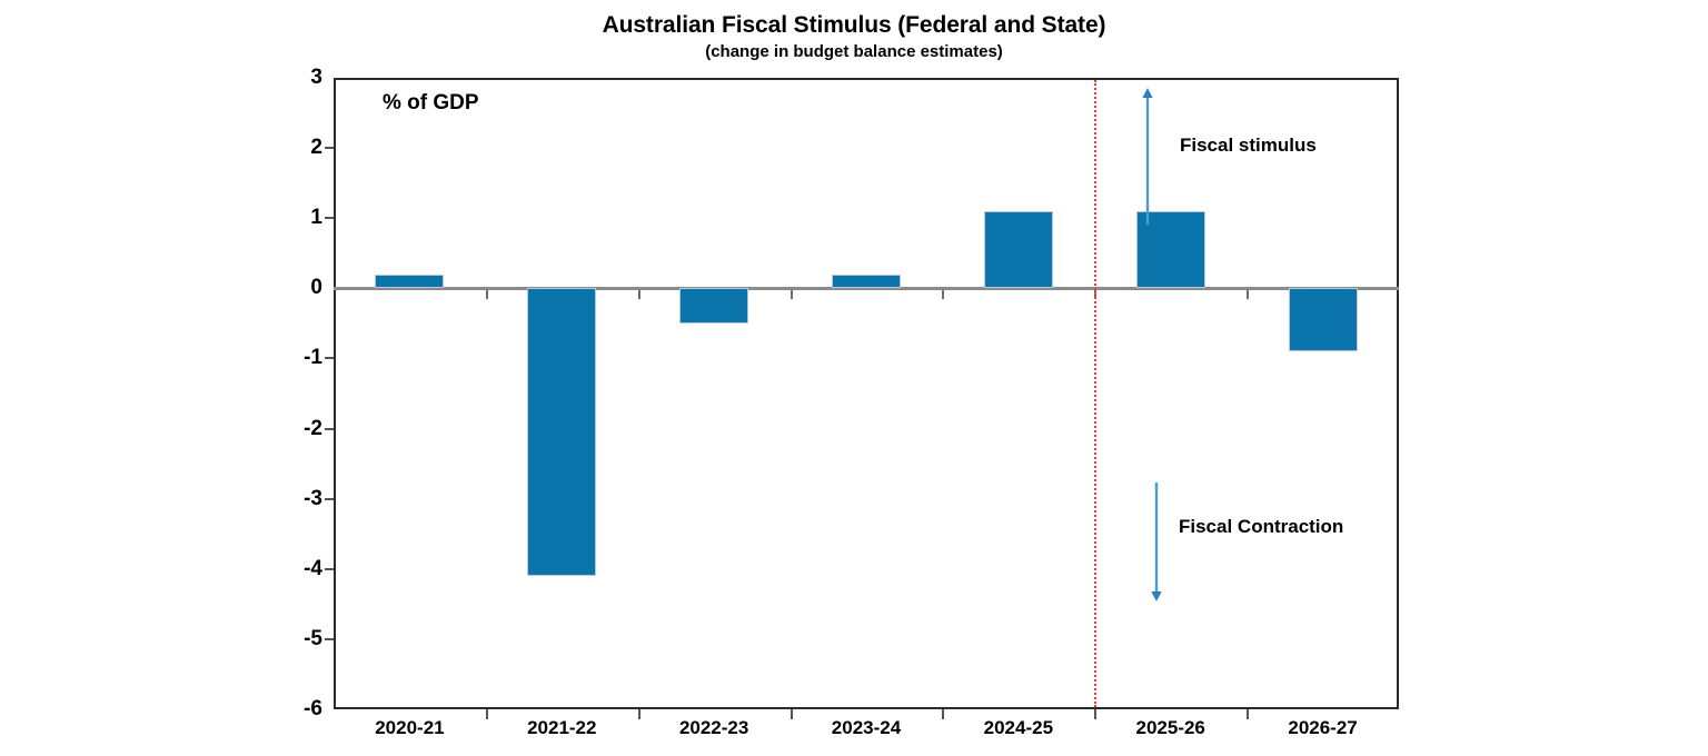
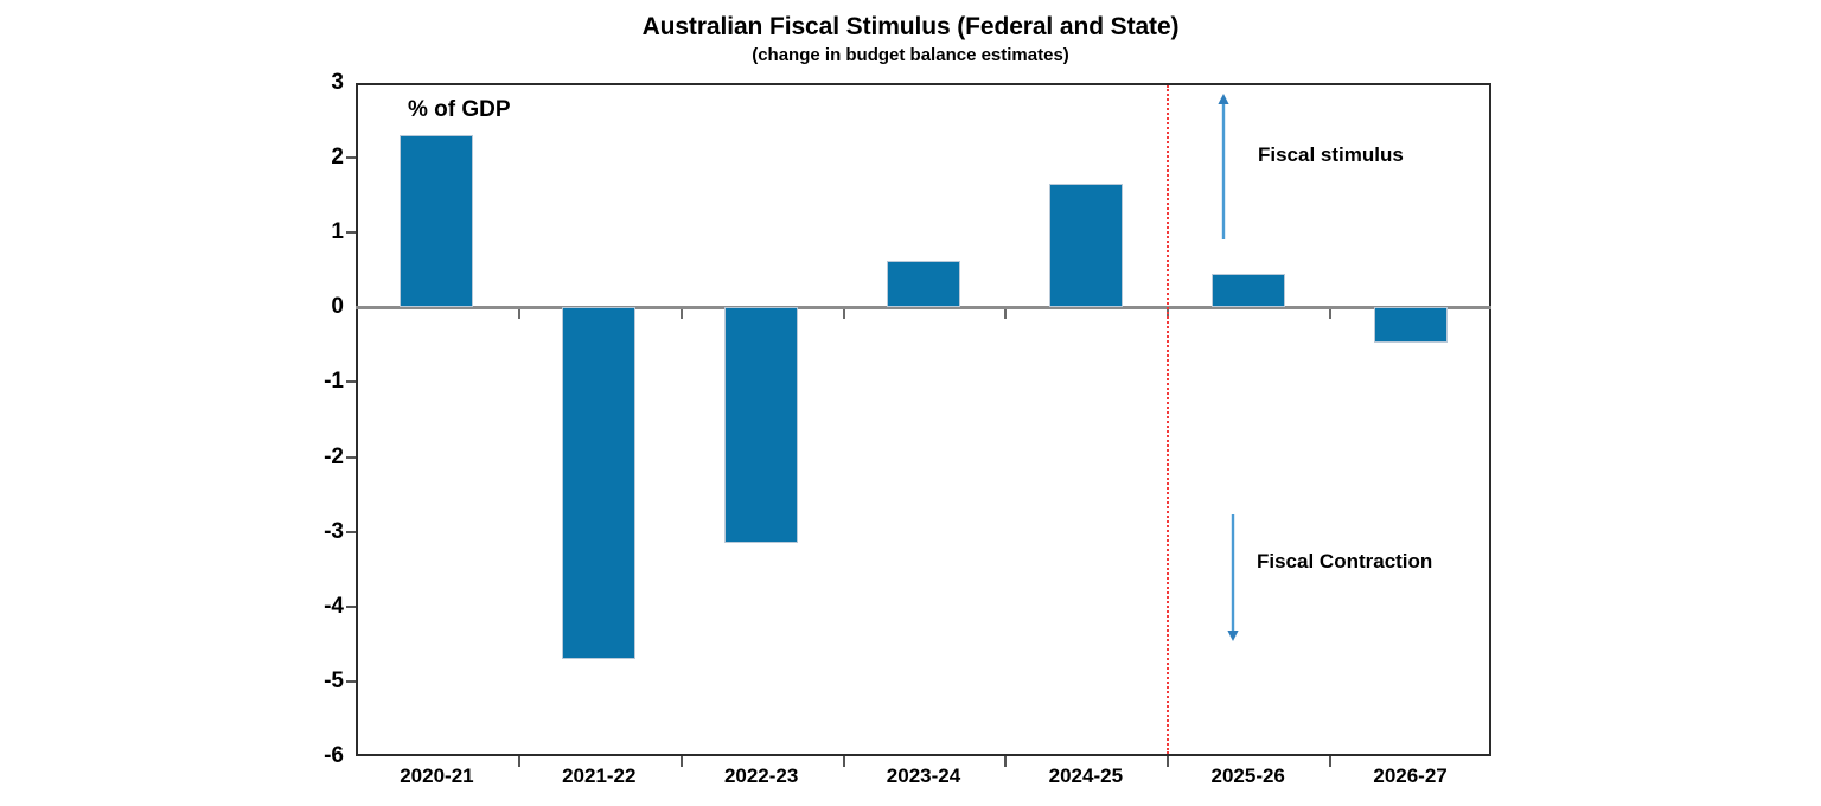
2020-21: 0.2 -> 2.3
2021-22: -4.1 -> -4.7
2022-23: -0.5 -> -3.1
2023-24: 0.2 -> 0.6
2024-25: 1.1 -> 1.6
2025-26: 1.1 -> 0.5
2026-27: -0.9 -> -0.5
